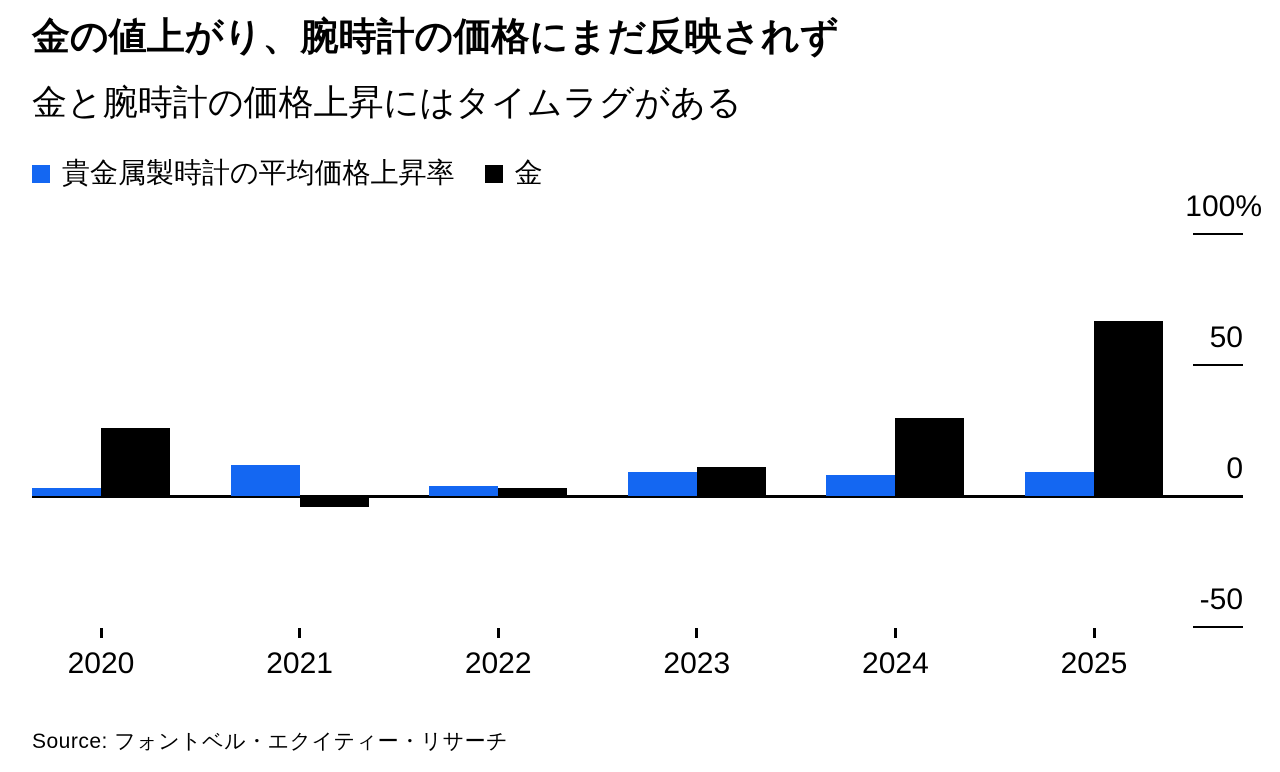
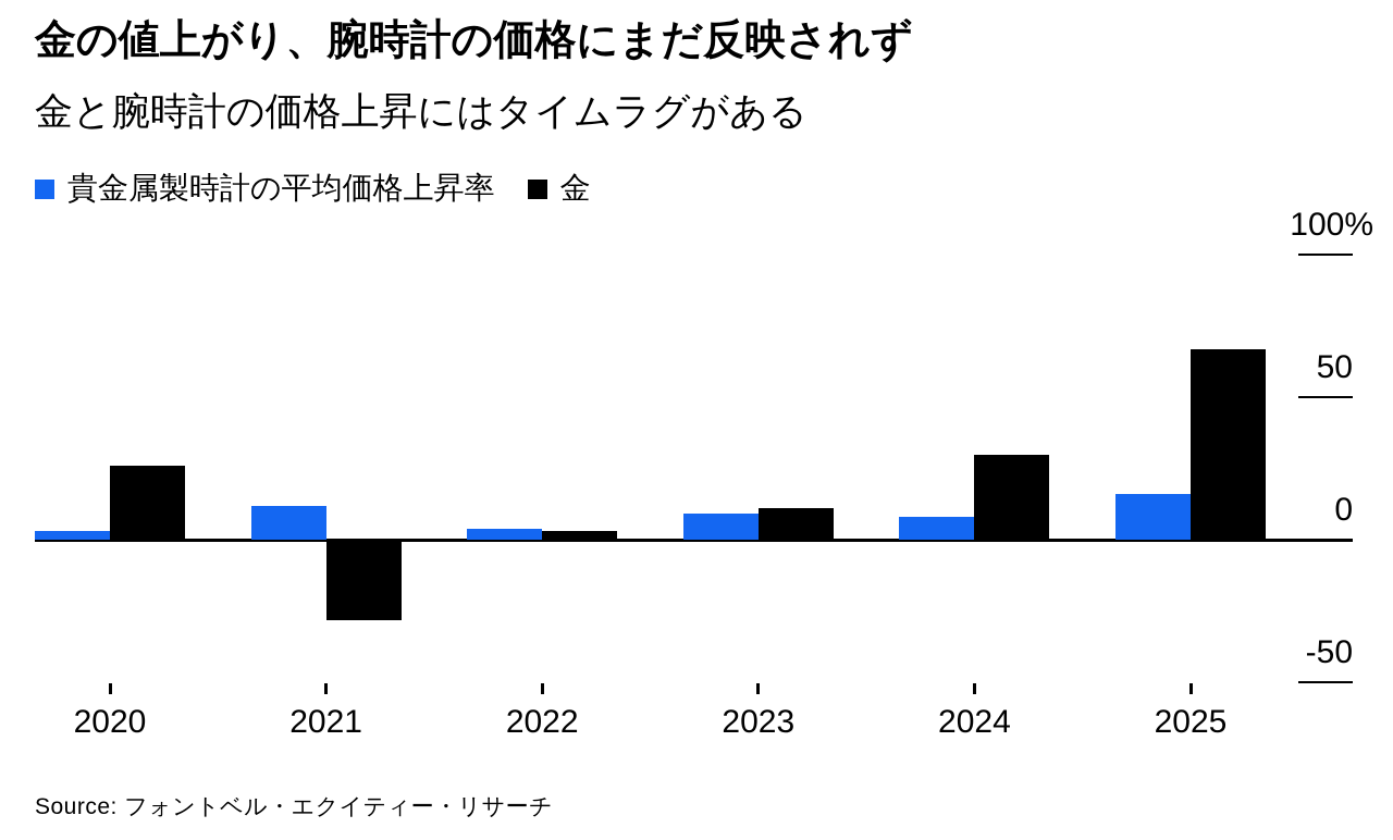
金/2021: -4 -> -28
貴金属製時計の平均価格上昇率/2025: 9 -> 16
